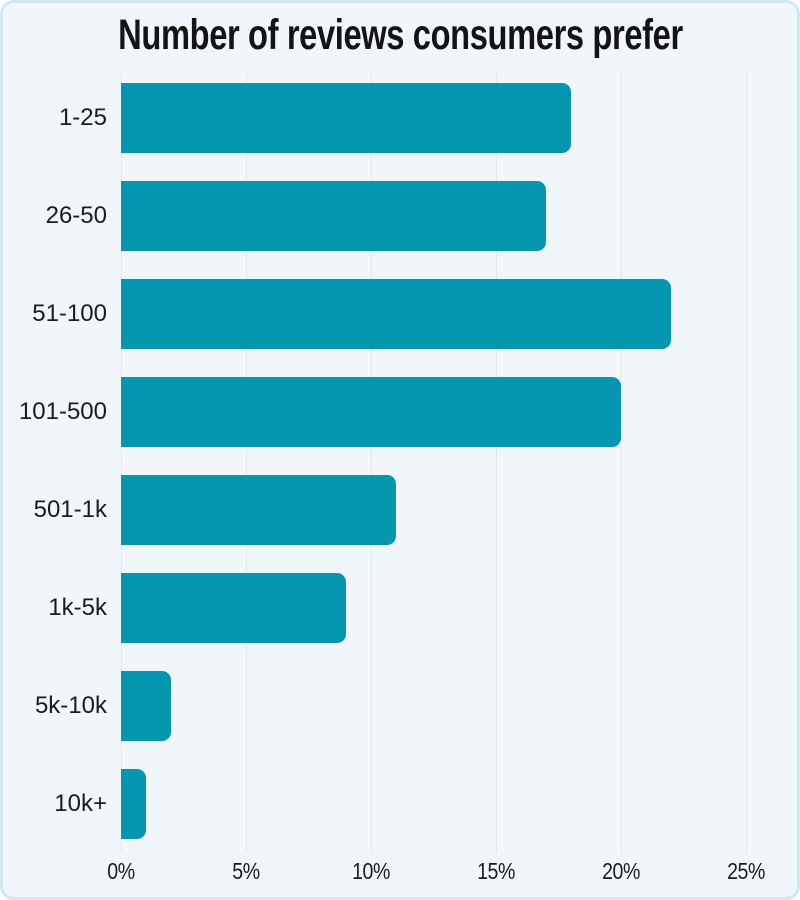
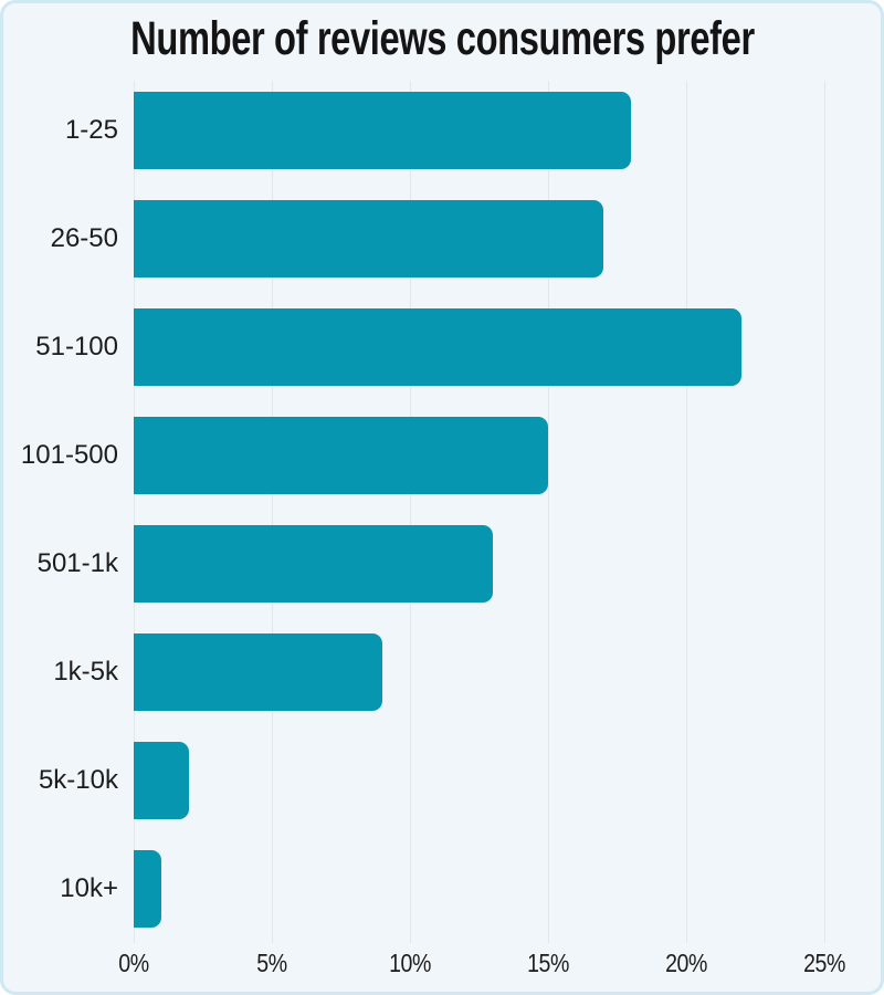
101-500: 20% -> 15%
501-1k: 11% -> 13%
